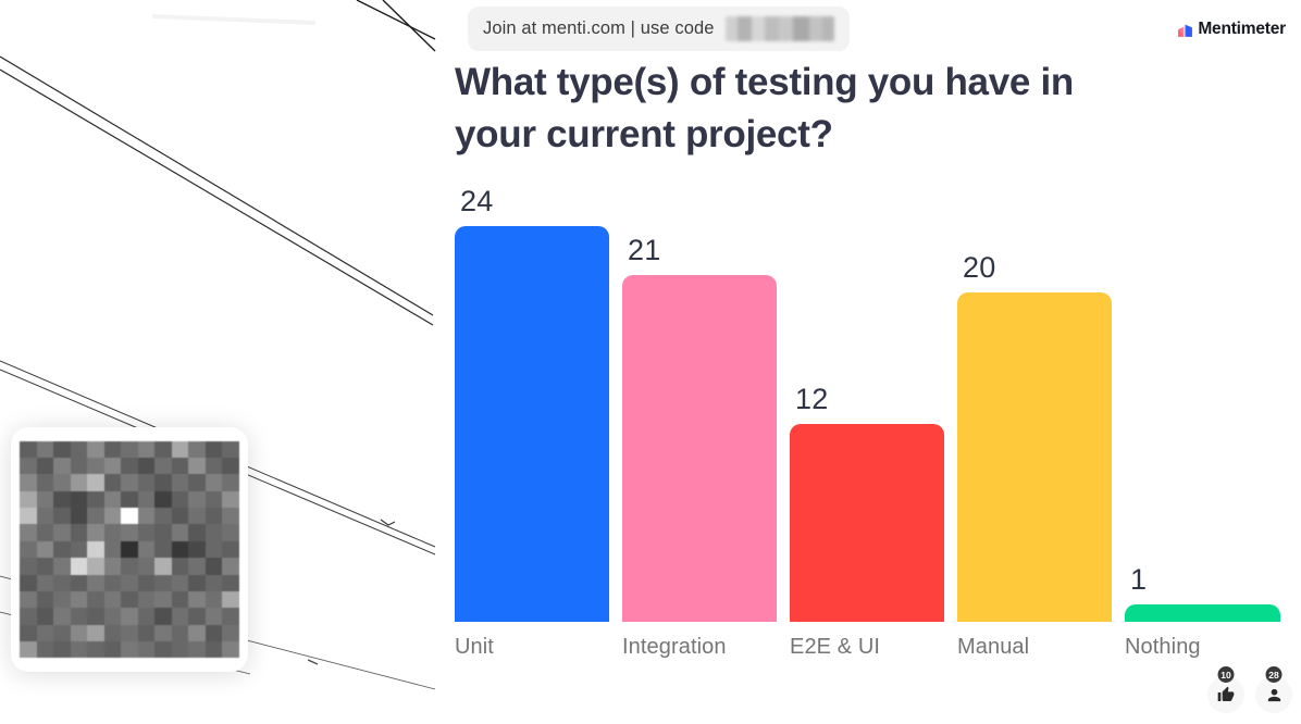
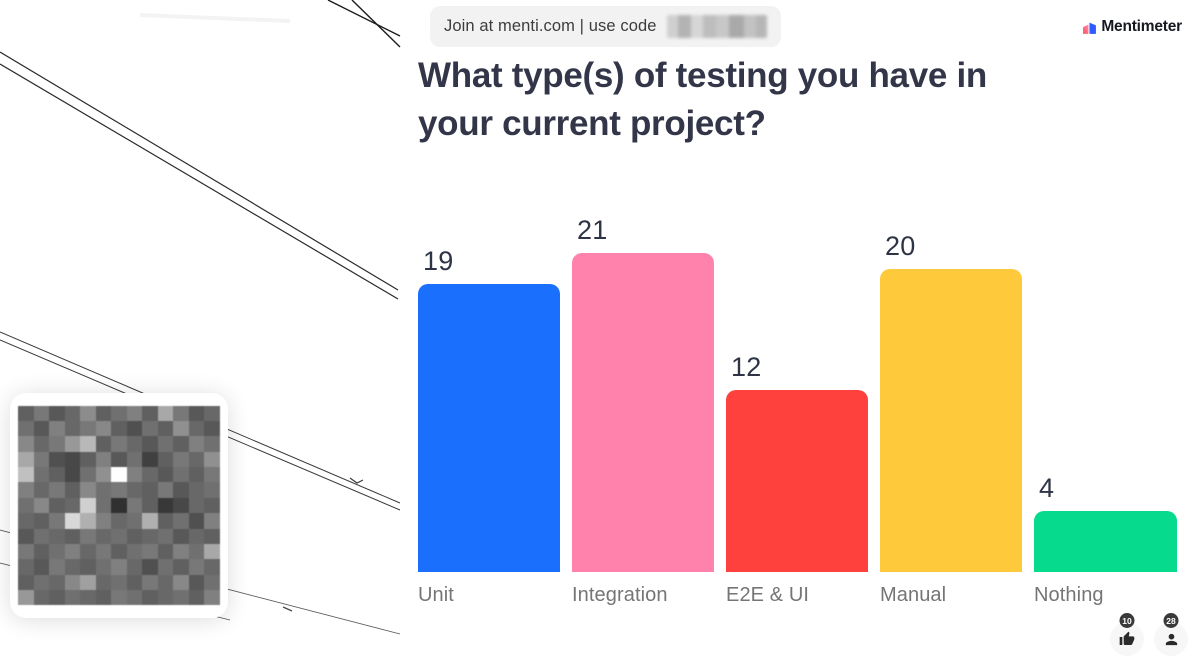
Unit: 24 -> 19
Nothing: 1 -> 4
